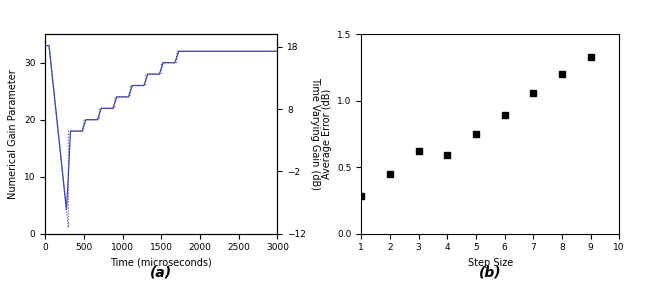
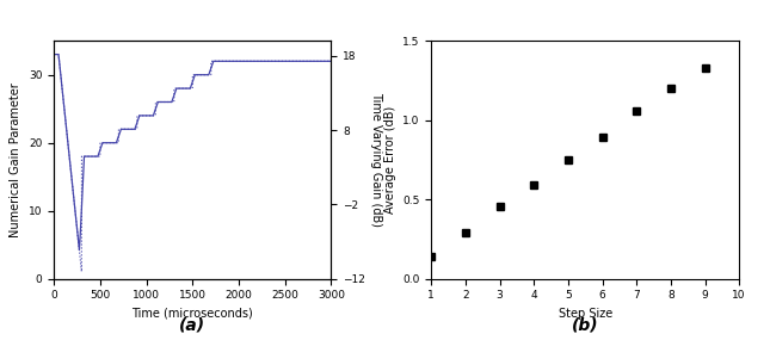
1: 0.28 -> 0.14
2: 0.45 -> 0.29
3: 0.62 -> 0.46
